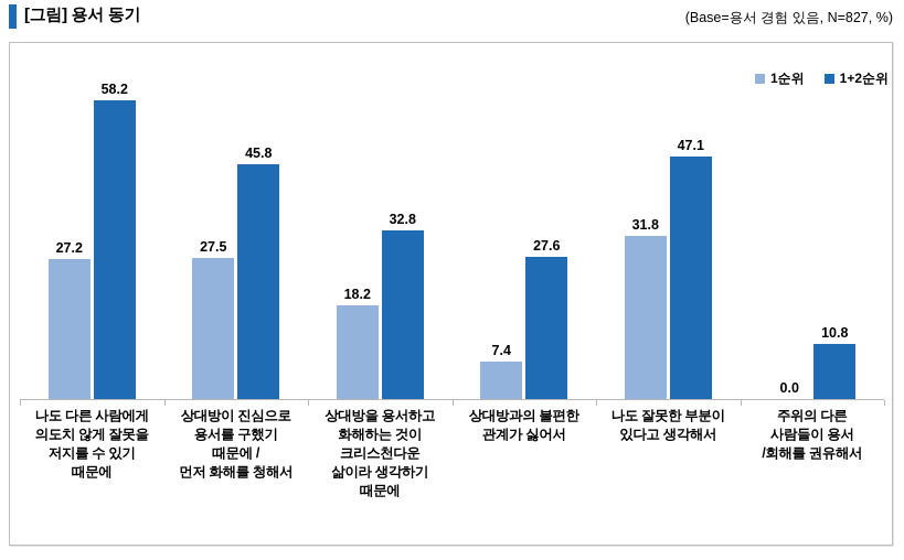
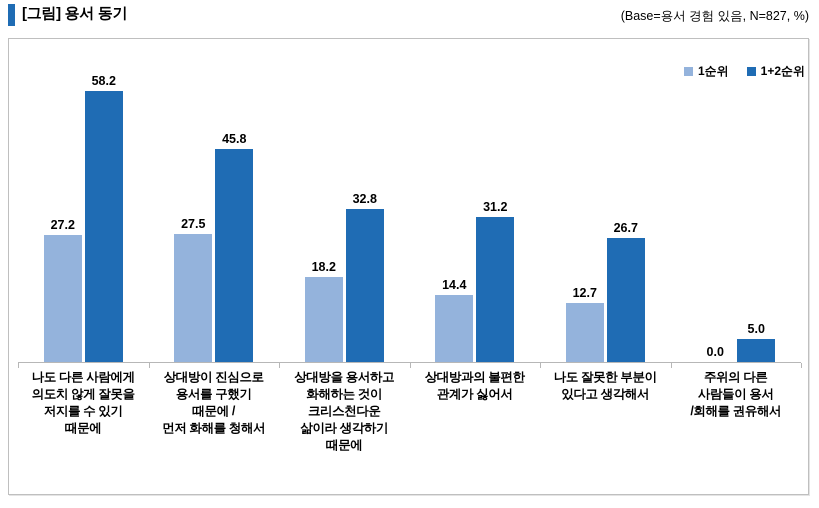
1순위/상대방과의 불편한 관계가 싫어서: 7.4 -> 14.4
1+2순위/상대방과의 불편한 관계가 싫어서: 27.6 -> 31.2
1순위/나도 잘못한 부분이 있다고 생각해서: 31.8 -> 12.7
1+2순위/나도 잘못한 부분이 있다고 생각해서: 47.1 -> 26.7
1+2순위/주위의 다른 사람들이 용서 /회해를 권유해서: 10.8 -> 5.0
